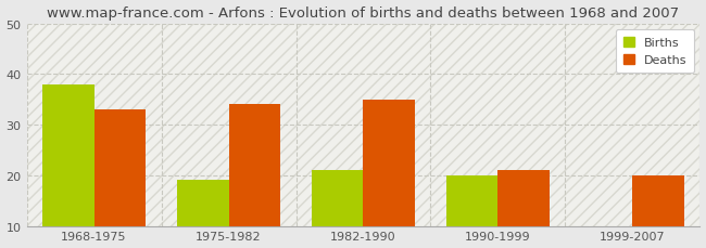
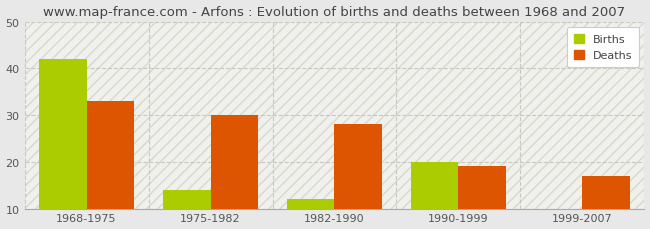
Births/1968-1975: 38 -> 42
Births/1975-1982: 19 -> 14
Deaths/1975-1982: 34 -> 30
Births/1982-1990: 21 -> 12
Deaths/1982-1990: 35 -> 28
Deaths/1990-1999: 21 -> 19
Deaths/1999-2007: 20 -> 17
